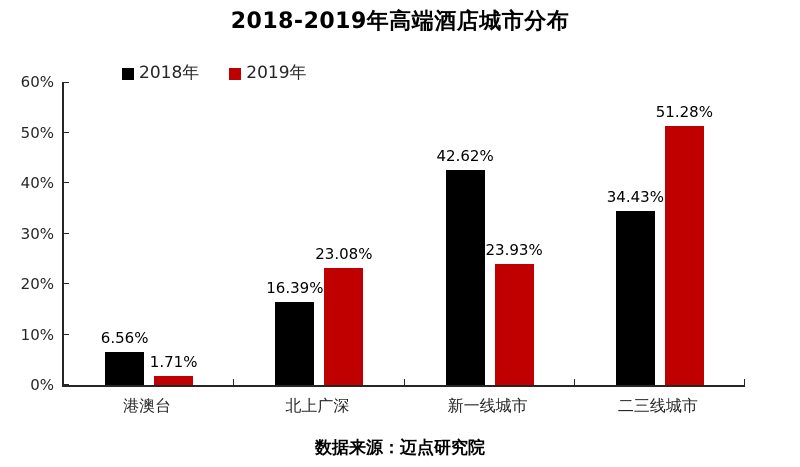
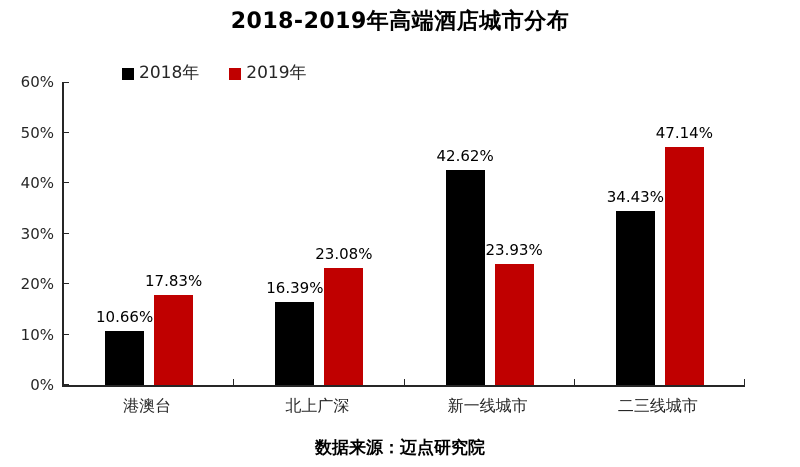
2018年/港澳台: 6.56% -> 10.66%
2019年/港澳台: 1.71% -> 17.83%
2019年/二三线城市: 51.28% -> 47.14%
